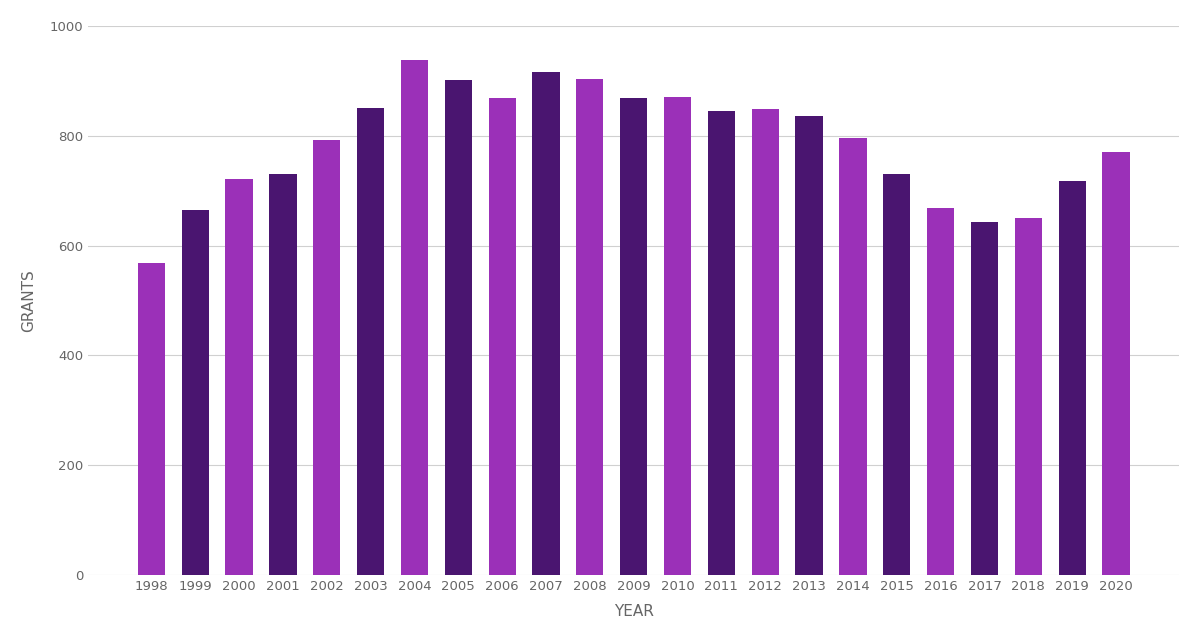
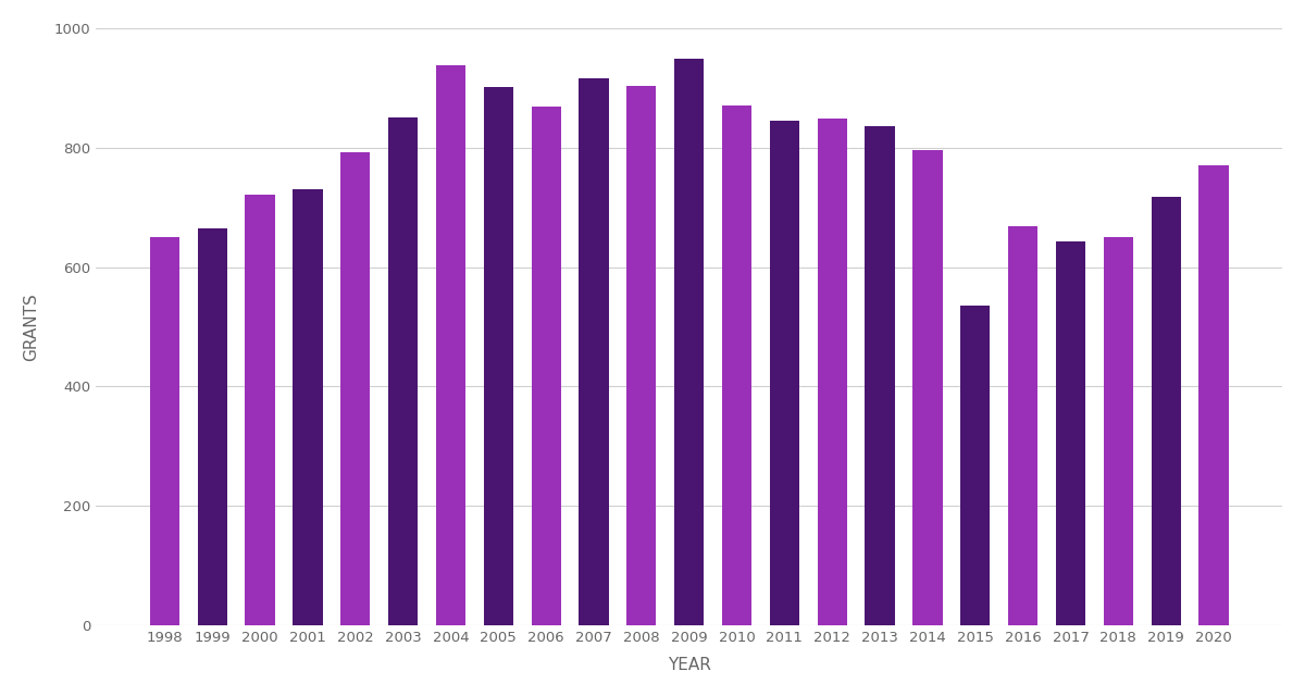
1998: 568 -> 650
2009: 868 -> 948
2015: 731 -> 536
